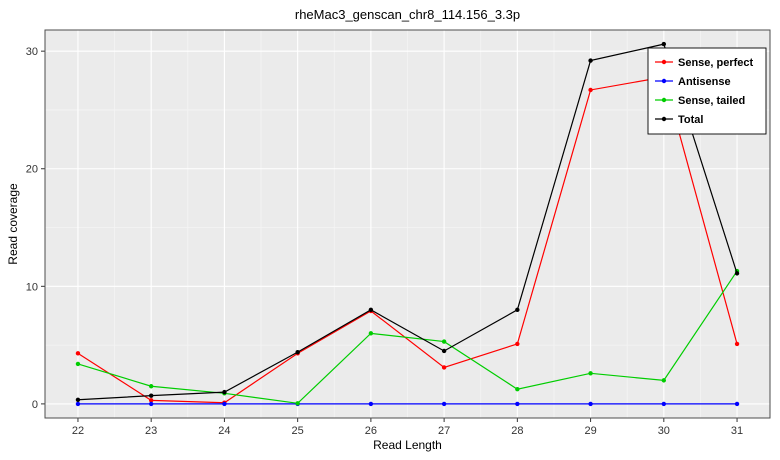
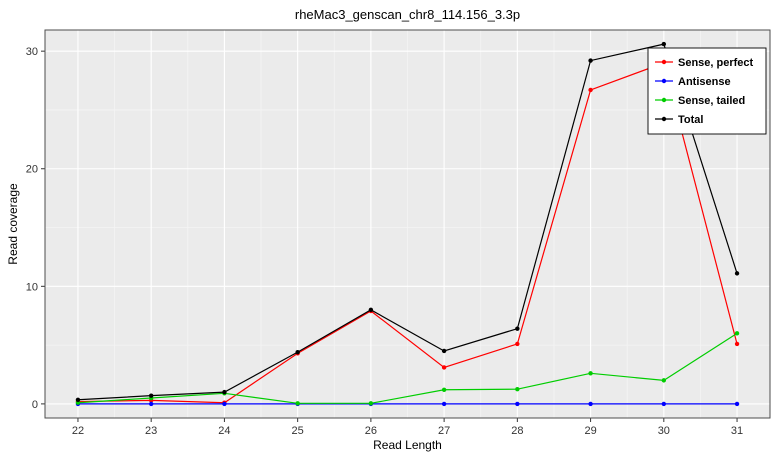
Sense, perfect/22: 4.3 -> 0.2
Sense, tailed/22: 3.4 -> 0.1
Sense, tailed/23: 1.5 -> 0.5
Sense, tailed/26: 6.0 -> 0.1
Sense, tailed/27: 5.3 -> 1.2
Total/28: 8.0 -> 6.4
Sense, perfect/30: 27.8 -> 29.0
Sense, tailed/31: 11.3 -> 6.0
